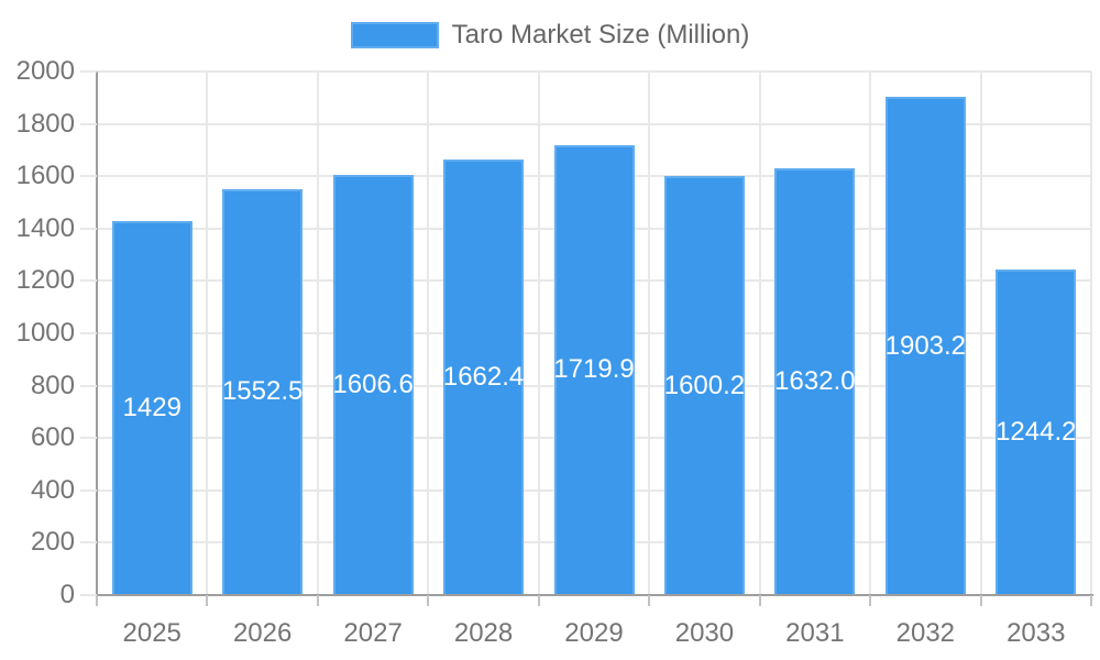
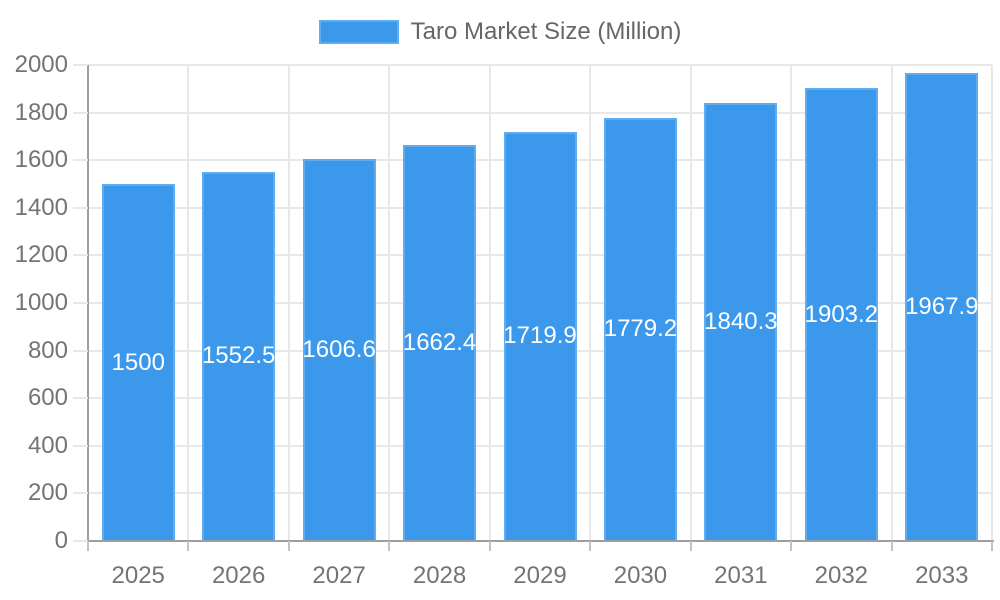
2025: 1429 -> 1500
2030: 1600.2 -> 1779.2
2031: 1632.0 -> 1840.3
2033: 1244.2 -> 1967.9
